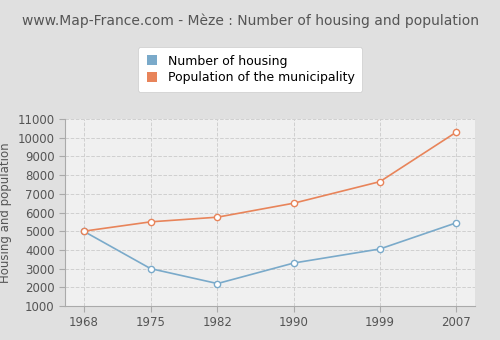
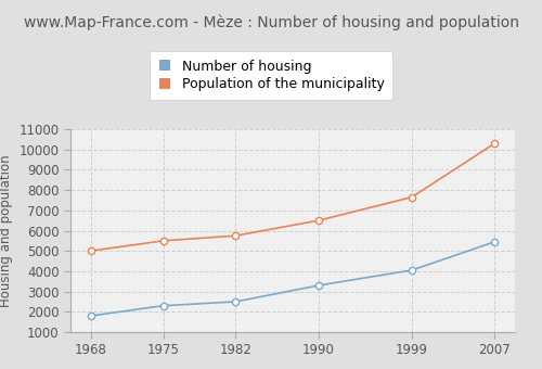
Number of housing/1968: 5000 -> 1800
Number of housing/1975: 3000 -> 2300
Number of housing/1982: 2200 -> 2500
